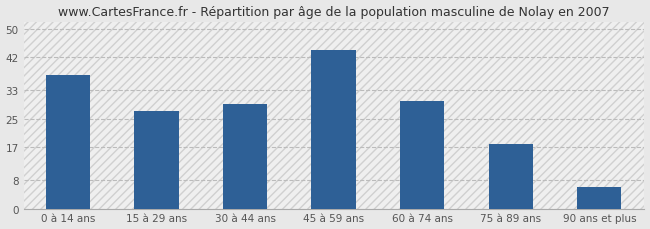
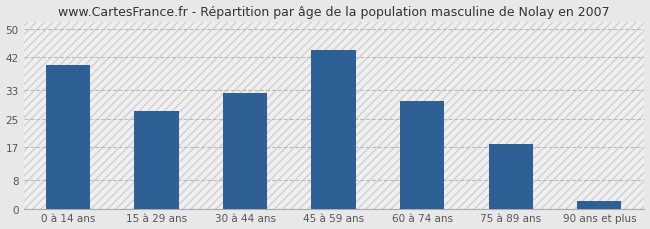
0 à 14 ans: 37 -> 40
30 à 44 ans: 29 -> 32
90 ans et plus: 6 -> 2
